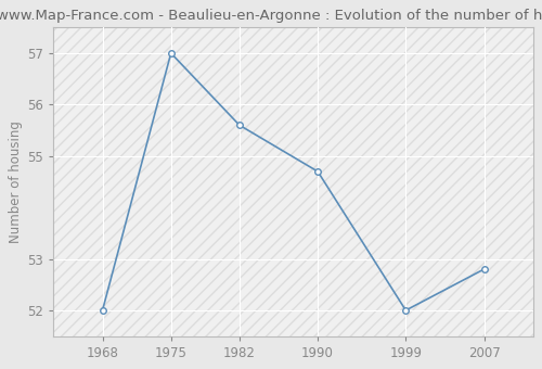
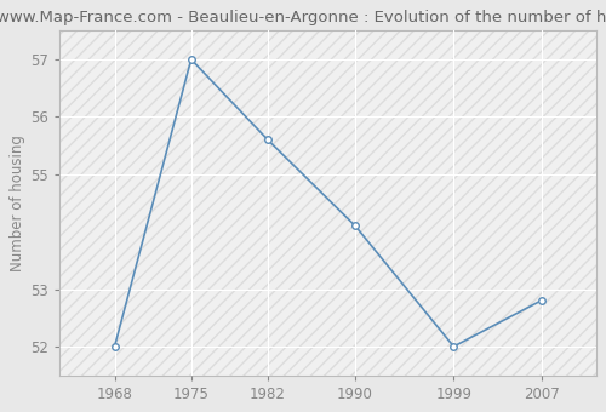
1990: 54.7 -> 54.1
